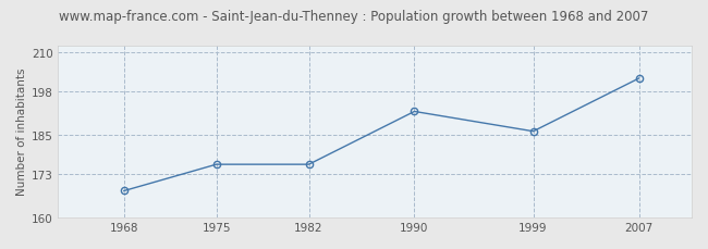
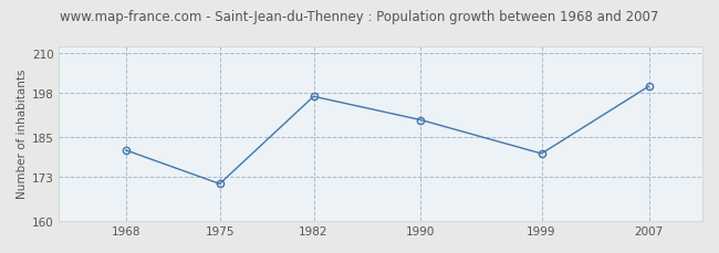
1968: 168 -> 181
1975: 176 -> 171
1982: 176 -> 197
1990: 192 -> 190
1999: 186 -> 180
2007: 202 -> 200
